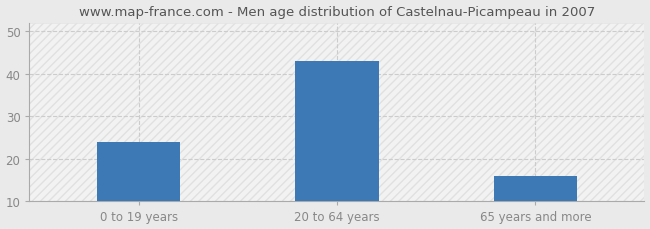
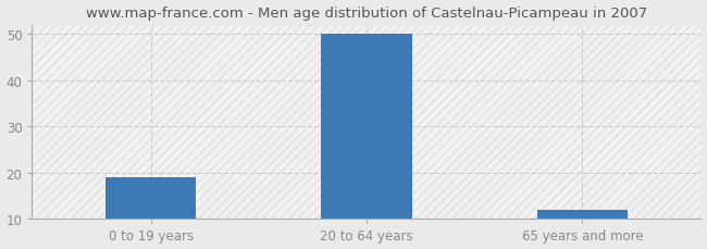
0 to 19 years: 24 -> 19
20 to 64 years: 43 -> 50
65 years and more: 16 -> 12
